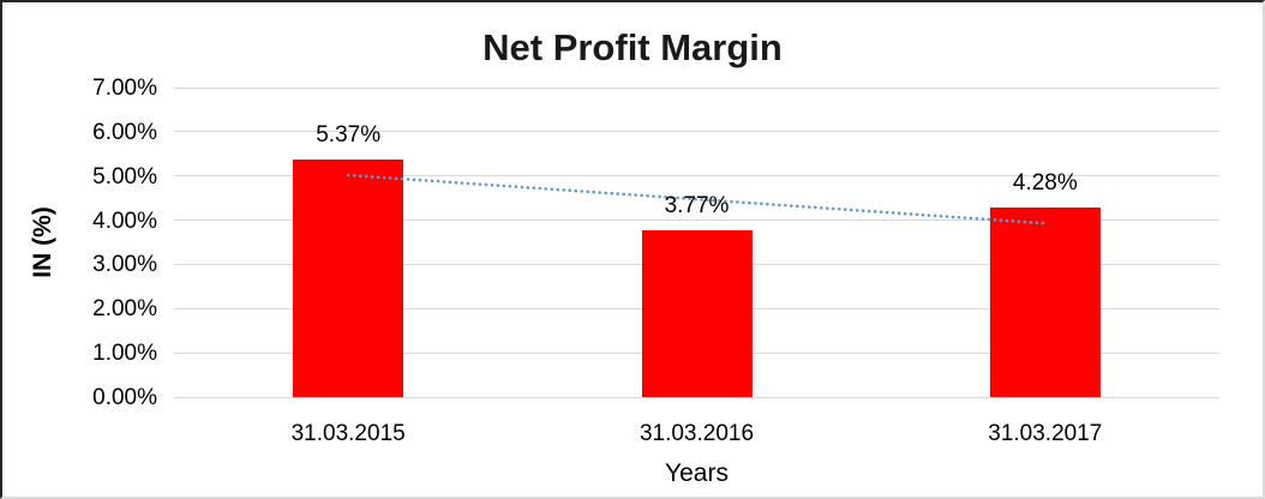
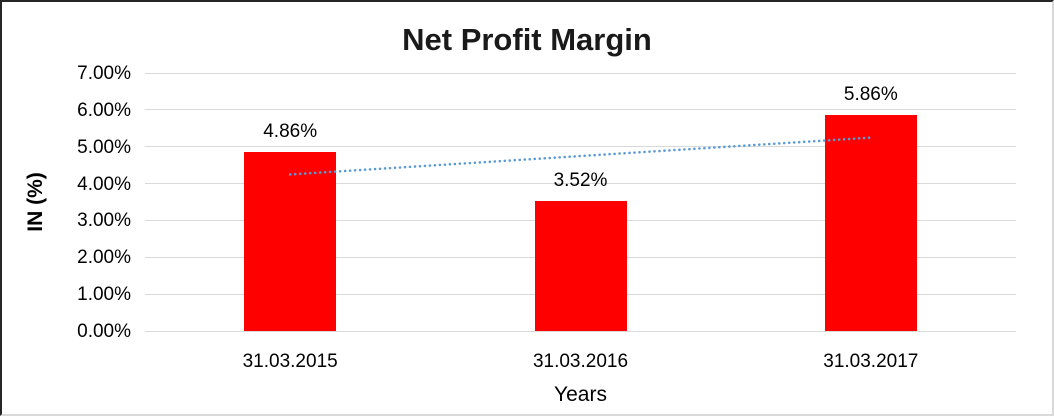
31.03.2015: 5.37% -> 4.86%
31.03.2016: 3.77% -> 3.52%
31.03.2017: 4.28% -> 5.86%
